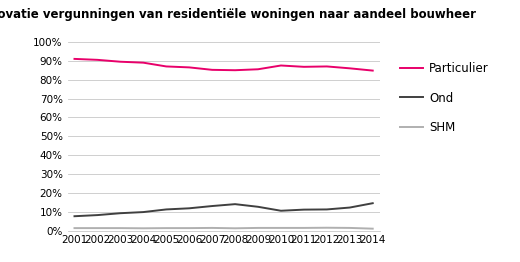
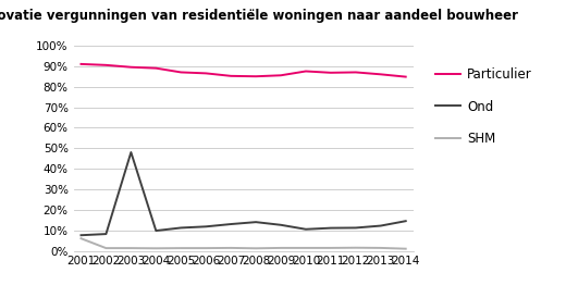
SHM/2001: 1% -> 6%
Ond/2003: 9% -> 48%
